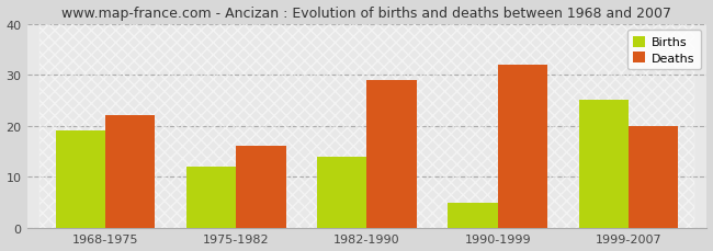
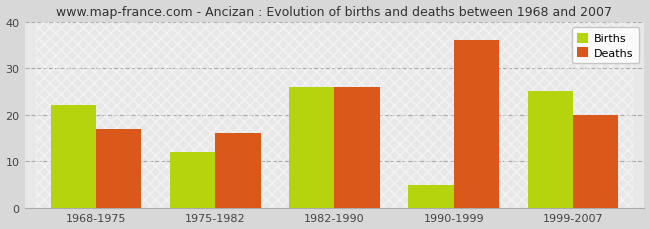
Births/1968-1975: 19 -> 22
Deaths/1968-1975: 22 -> 17
Births/1982-1990: 14 -> 26
Deaths/1982-1990: 29 -> 26
Deaths/1990-1999: 32 -> 36
